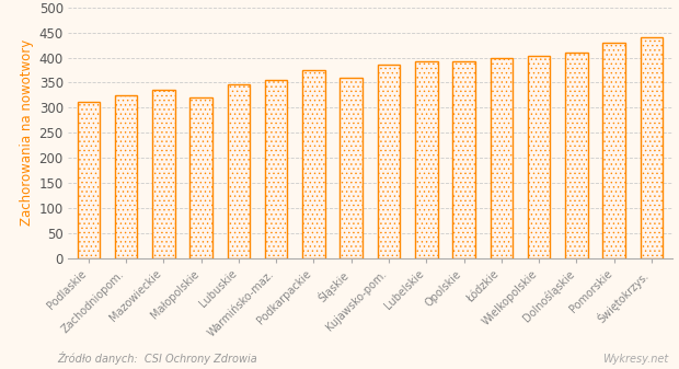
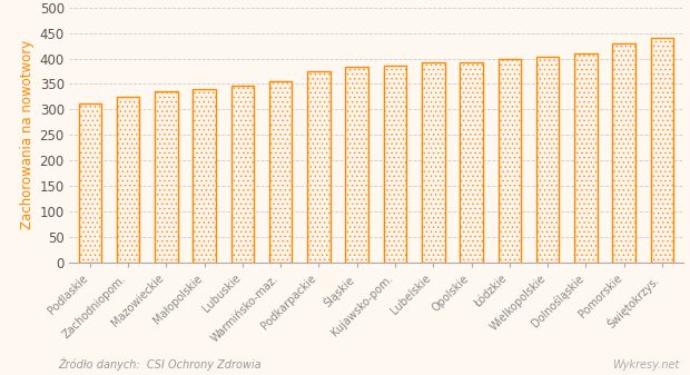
Małopolskie: 320 -> 341
Śląskie: 360 -> 383
